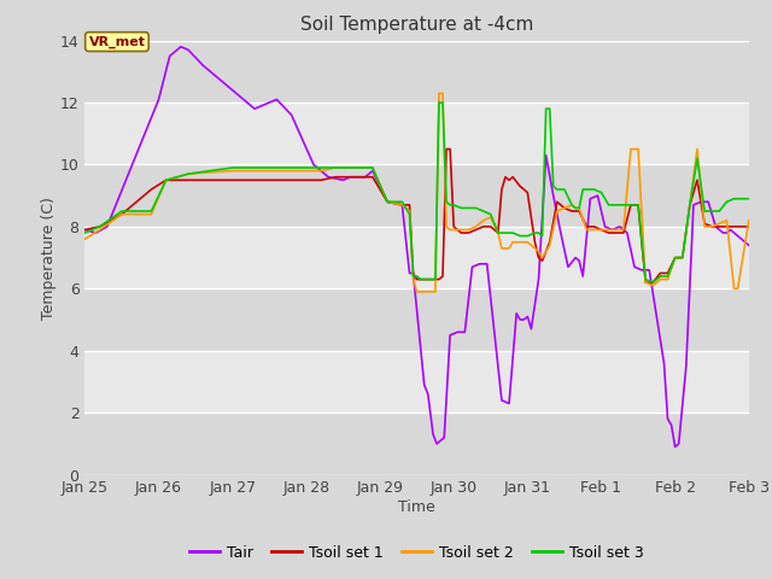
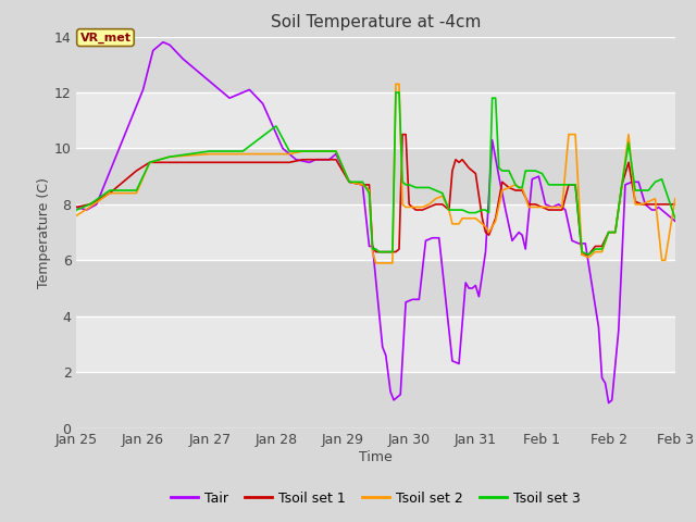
Tsoil set 3/Jan 28: 9.9 -> 10.8
Tsoil set 3/Feb 3: 8.9 -> 7.5
